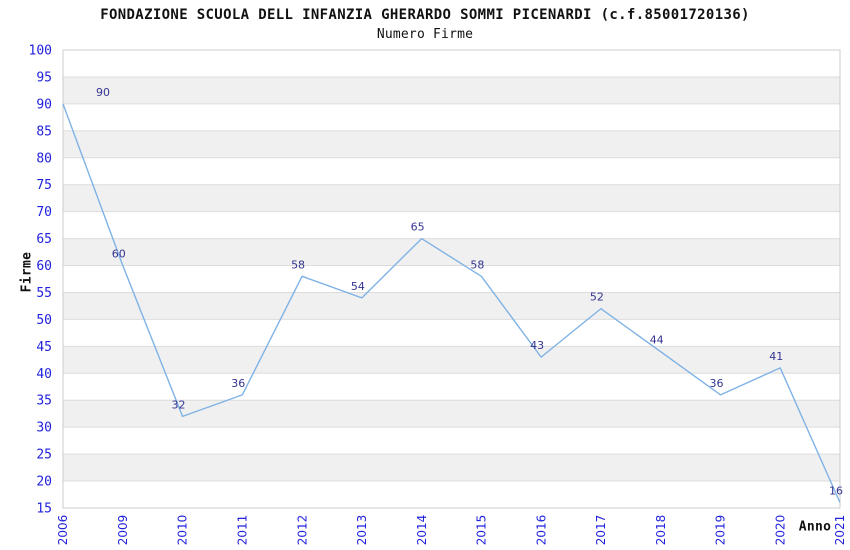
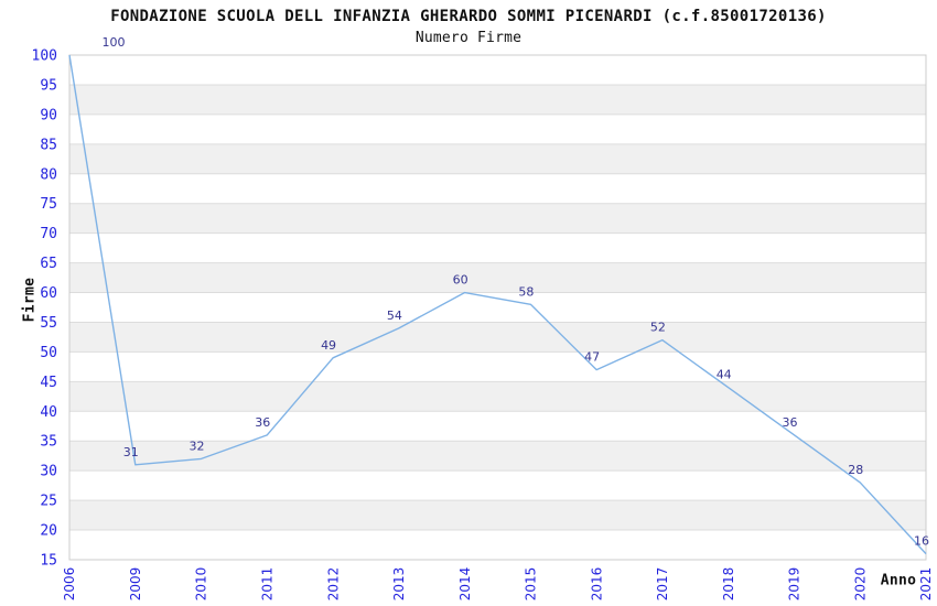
2006: 90 -> 100
2009: 60 -> 31
2012: 58 -> 49
2014: 65 -> 60
2016: 43 -> 47
2020: 41 -> 28
